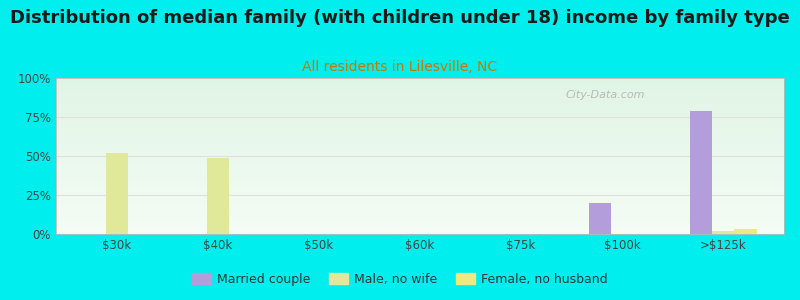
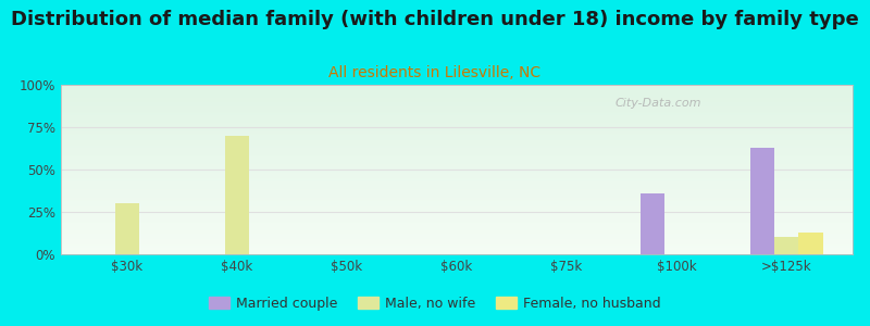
Male, no wife/$30k: 52% -> 30%
Male, no wife/$40k: 49% -> 70%
Married couple/$100k: 20% -> 36%
Married couple/>$125k: 79% -> 63%
Male, no wife/>$125k: 2% -> 10%
Female, no husband/>$125k: 3% -> 13%
